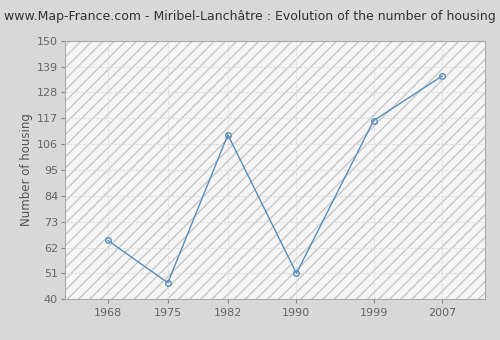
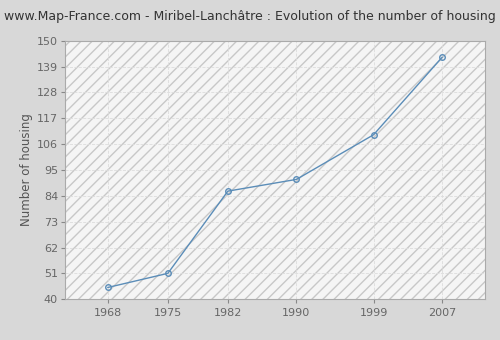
1968: 65 -> 45
1975: 47 -> 51
1982: 110 -> 86
1990: 51 -> 91
1999: 116 -> 110
2007: 135 -> 143
